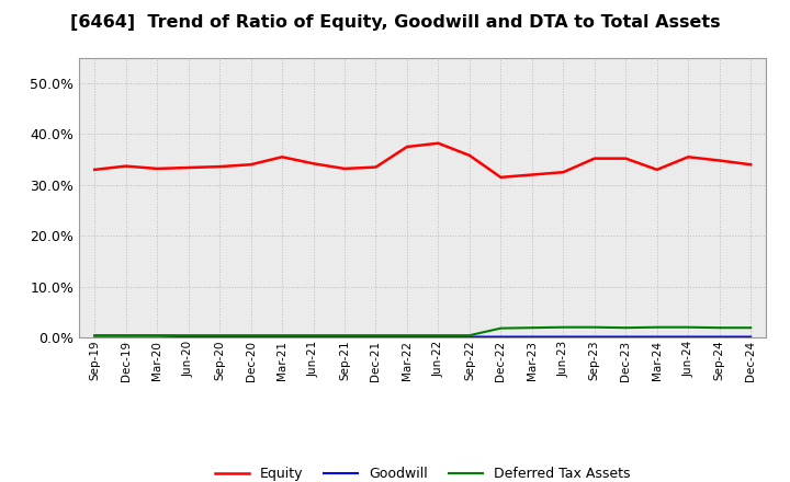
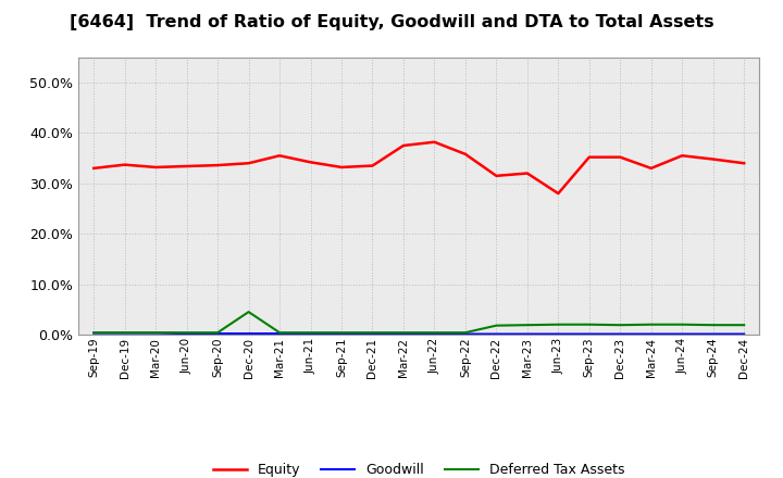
Deferred Tax Assets/Dec-20: 0.4% -> 4.5%
Equity/Jun-23: 32.5% -> 28.0%
